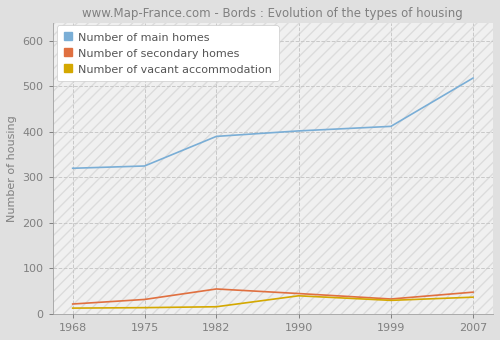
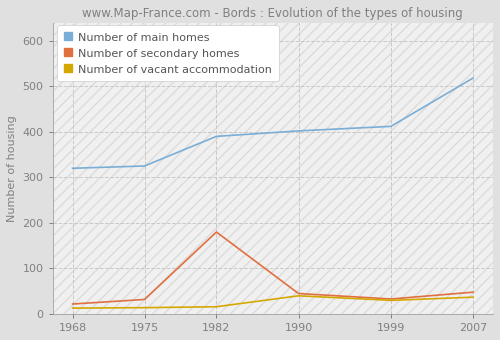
Number of secondary homes/1982: 55 -> 180
